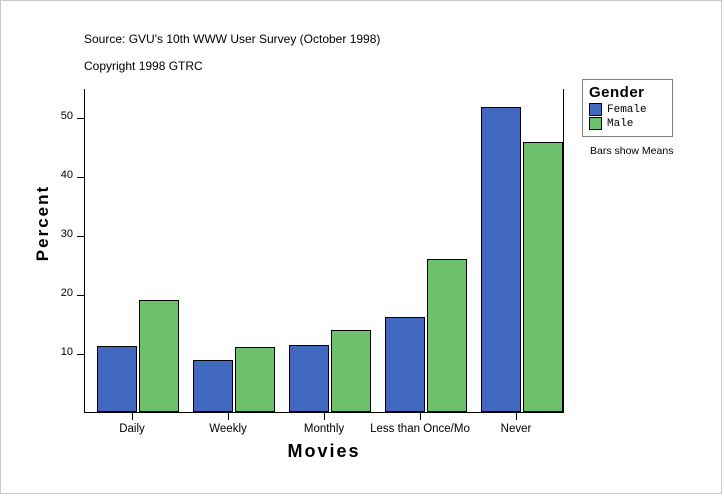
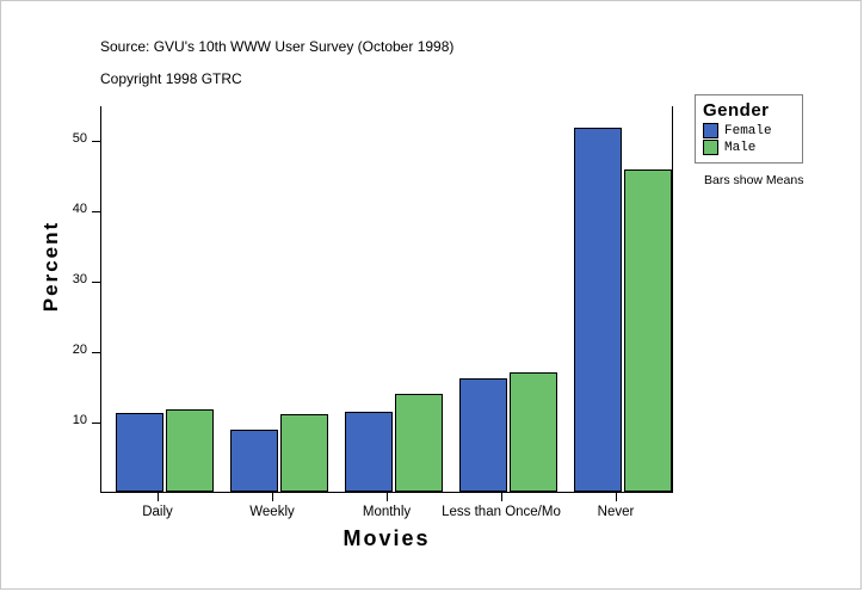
Male/Daily: 19 -> 12
Male/Less than Once/Mo: 26 -> 17
